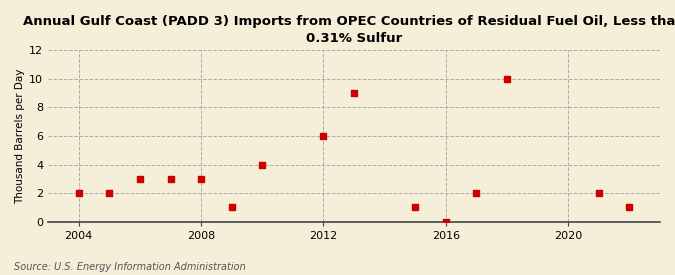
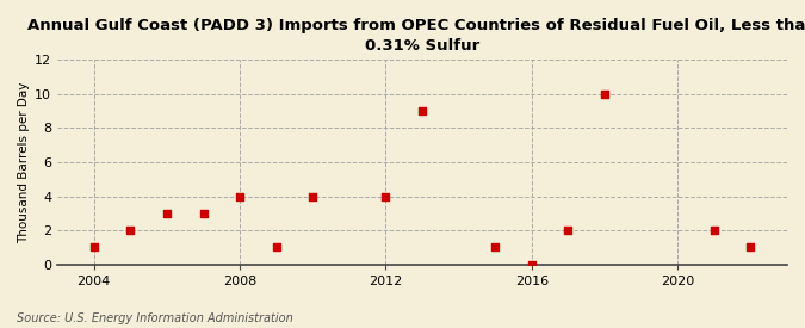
2004: 2 -> 1
2008: 3 -> 4
2012: 6 -> 4
